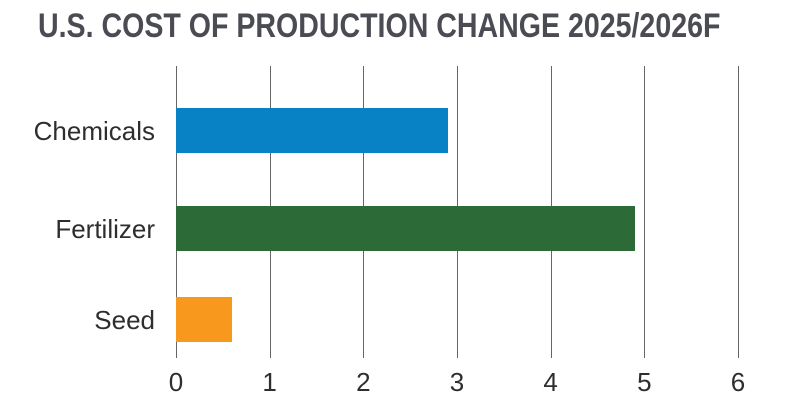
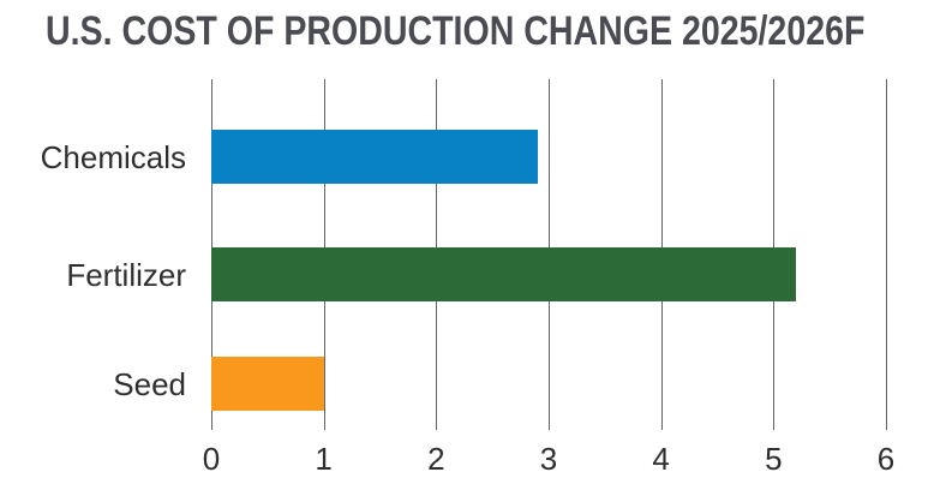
Fertilizer: 4.9 -> 5.2
Seed: 0.6 -> 1.0
